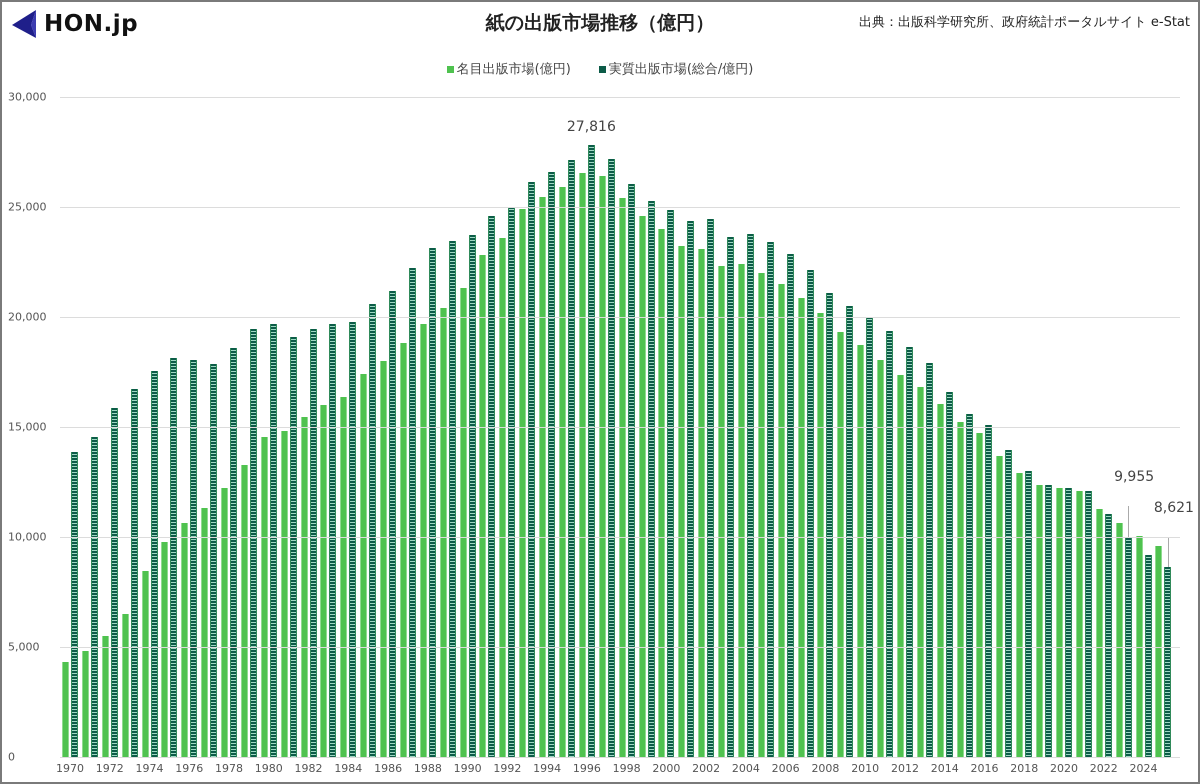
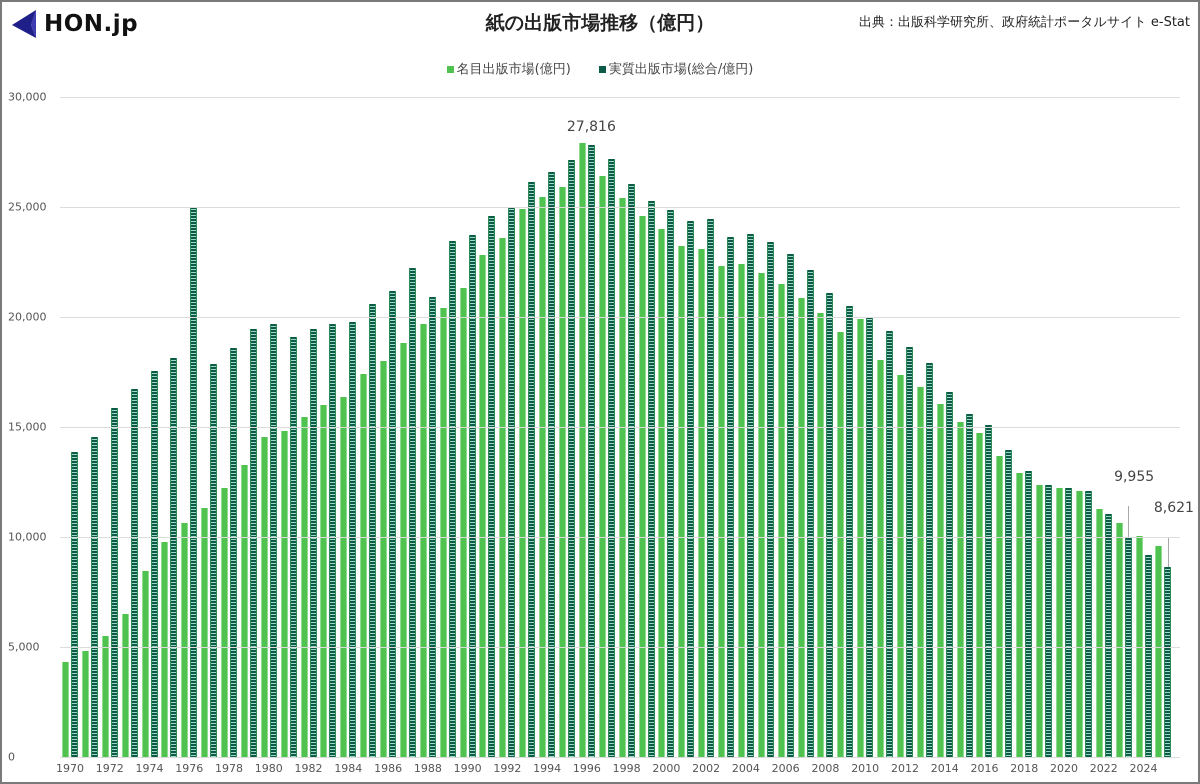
実質出版市場(総合/億円)/1976: 18000 -> 25000
実質出版市場(総合/億円)/1988: 23100 -> 20900
名目出版市場(億円)/1996: 26600 -> 27900
名目出版市場(億円)/2010: 18700 -> 19900
